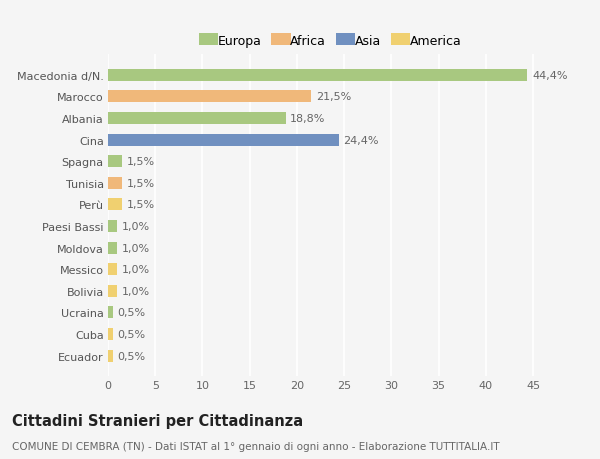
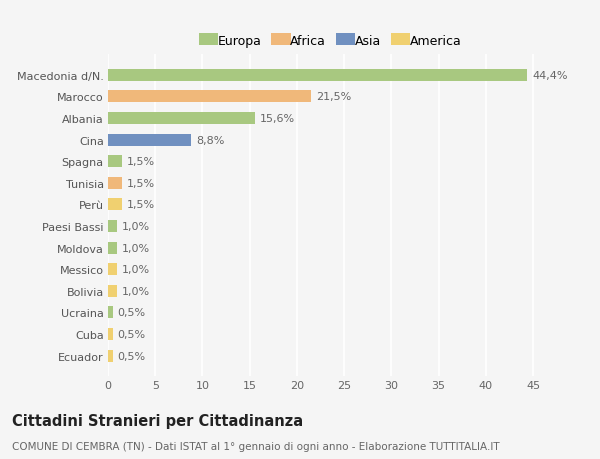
Albania: 18,8% -> 15,6%
Cina: 24,4% -> 8,8%
